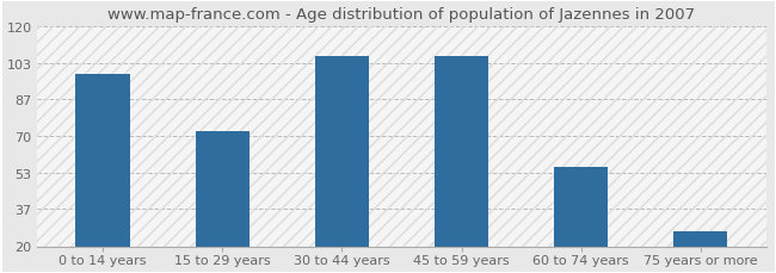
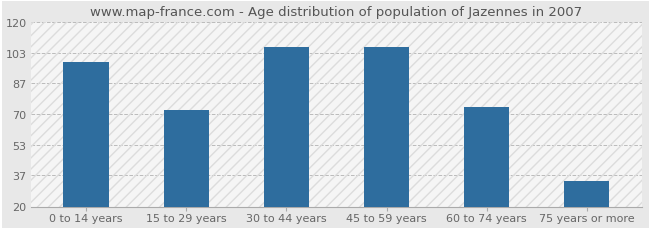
60 to 74 years: 56 -> 74
75 years or more: 27 -> 34
